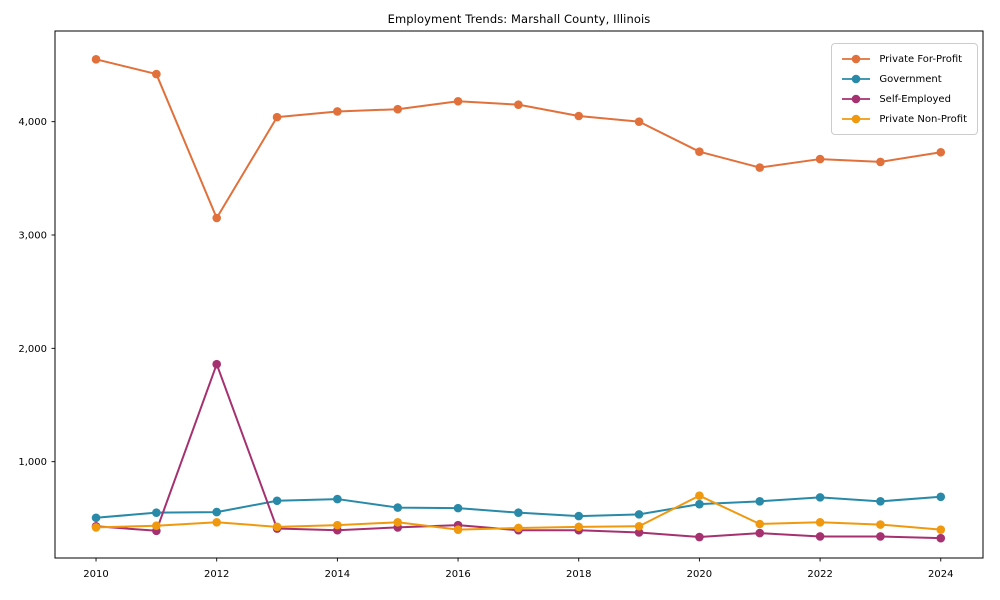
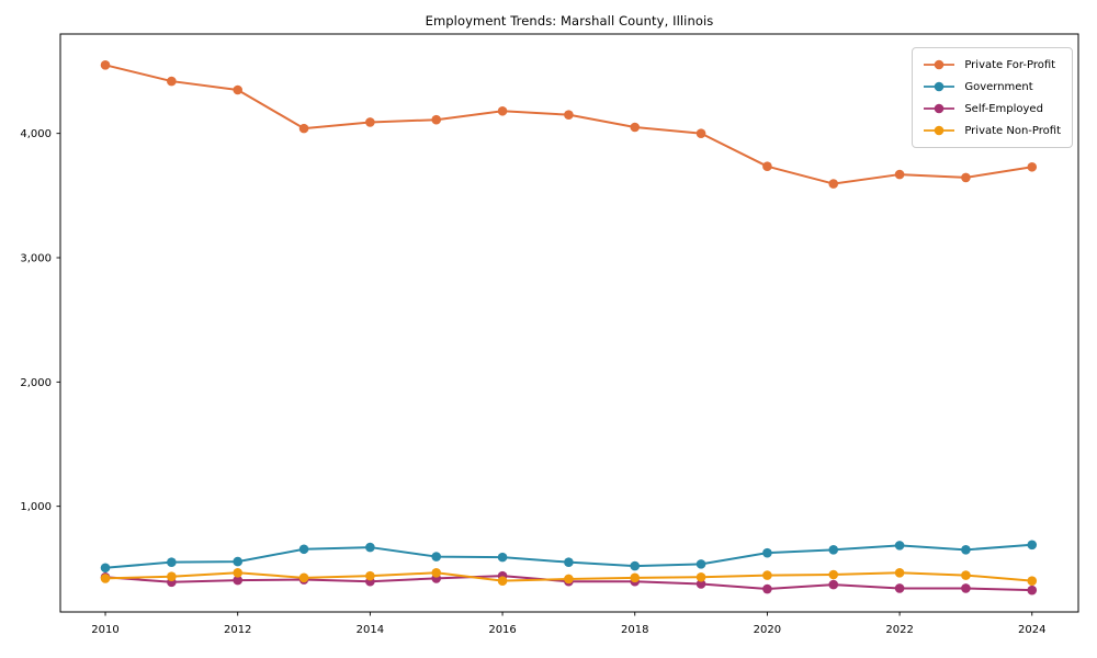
Private For-Profit/2012: 3150 -> 4350
Self-Employed/2012: 1860 -> 400
Private Non-Profit/2020: 700 -> 440
